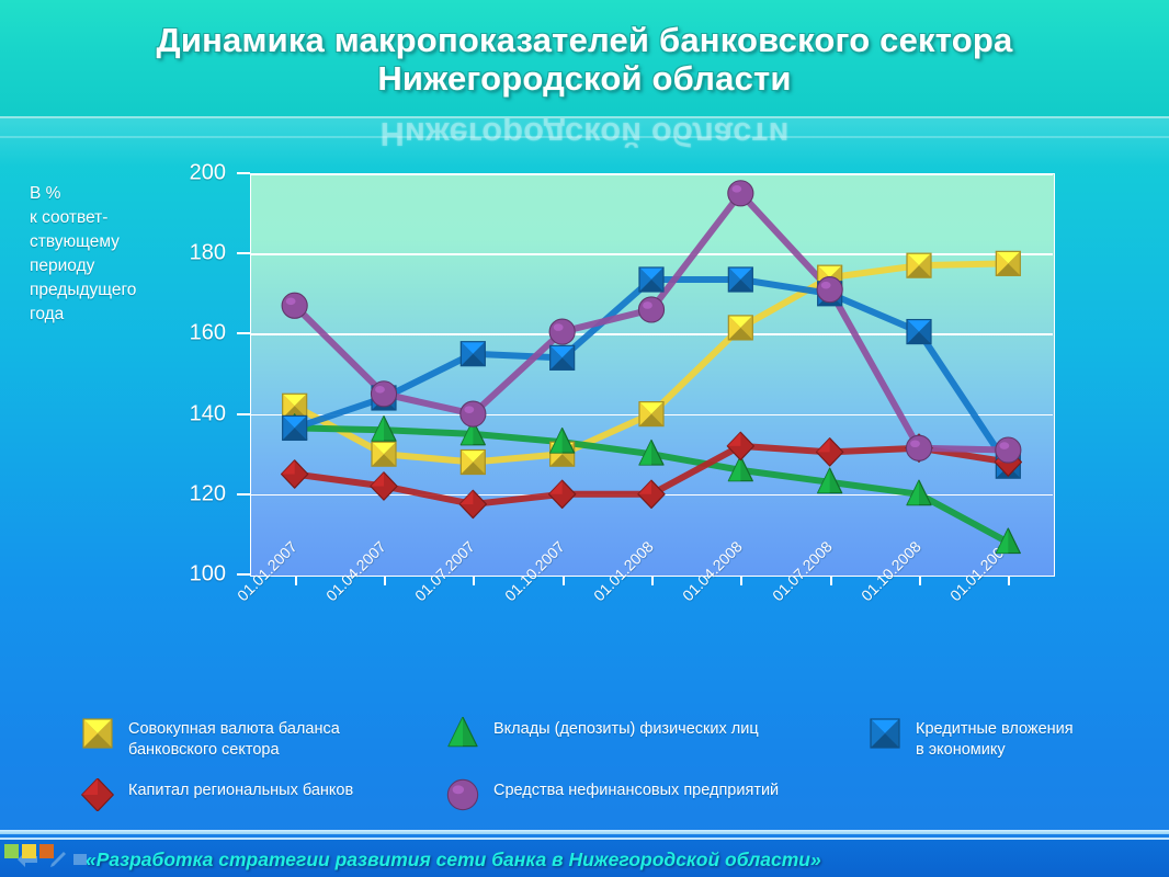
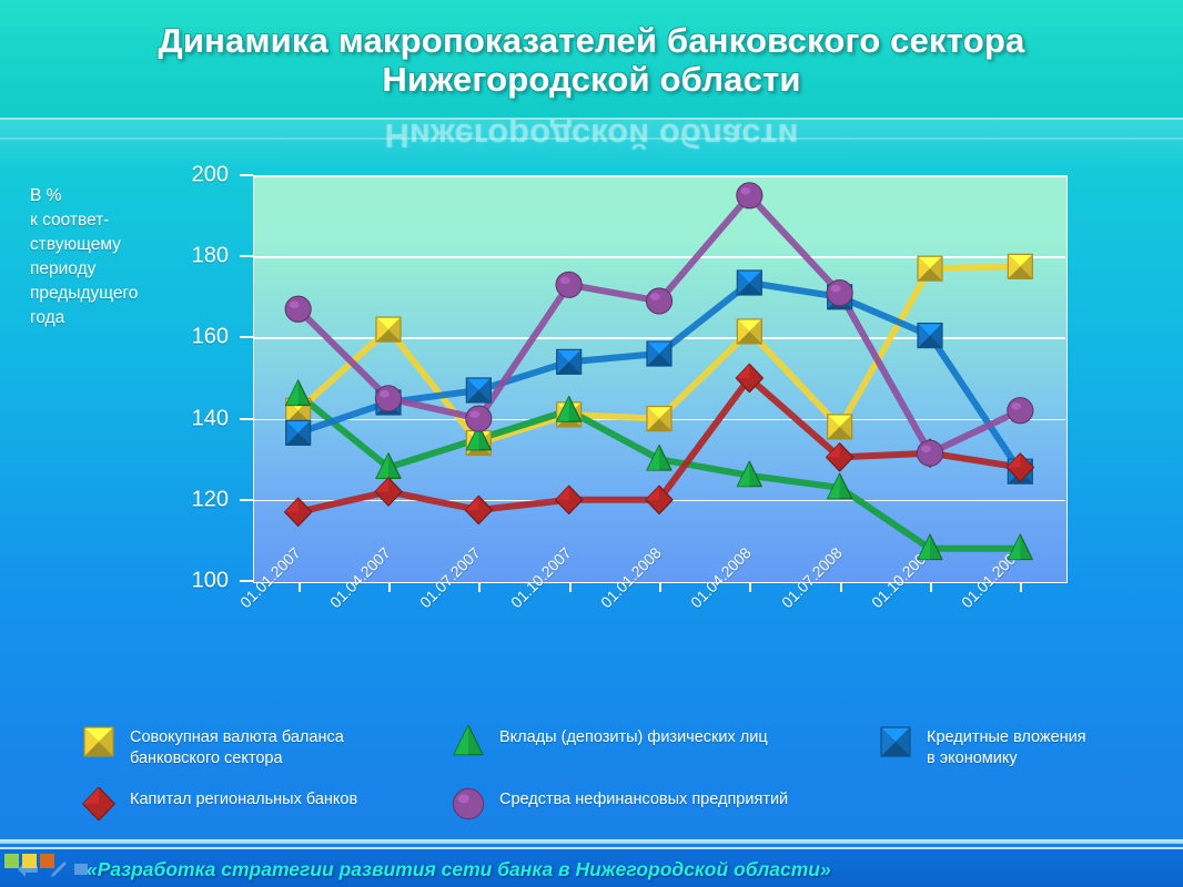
Вклады (депозиты) физических лиц/01.01.2007: 136 -> 146
Капитал региональных банков/01.01.2007: 125 -> 117
Совокупная валюта баланса банковского сектора/01.04.2007: 130 -> 162
Вклады (депозиты) физических лиц/01.04.2007: 136 -> 128
Совокупная валюта баланса банковского сектора/01.07.2007: 128 -> 134
Кредитные вложения в экономику/01.07.2007: 155 -> 147
Совокупная валюта баланса банковского сектора/01.10.2007: 130 -> 141
Вклады (депозиты) физических лиц/01.10.2007: 133 -> 142
Средства нефинансовых предприятий/01.10.2007: 160 -> 173
Кредитные вложения в экономику/01.01.2008: 174 -> 156
Средства нефинансовых предприятий/01.01.2008: 166 -> 169
Капитал региональных банков/01.04.2008: 132 -> 150
Совокупная валюта баланса банковского сектора/01.07.2008: 174 -> 138
Вклады (депозиты) физических лиц/01.10.2008: 120 -> 108
Средства нефинансовых предприятий/01.01.2009: 131 -> 142
